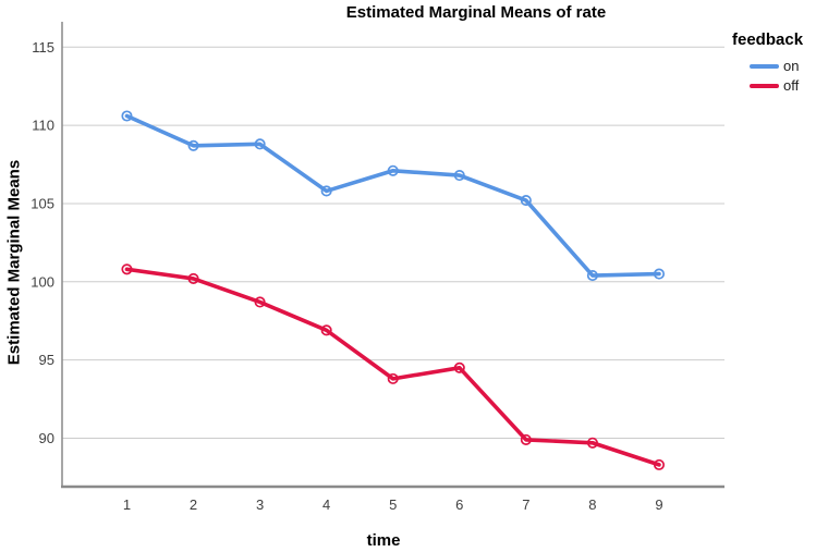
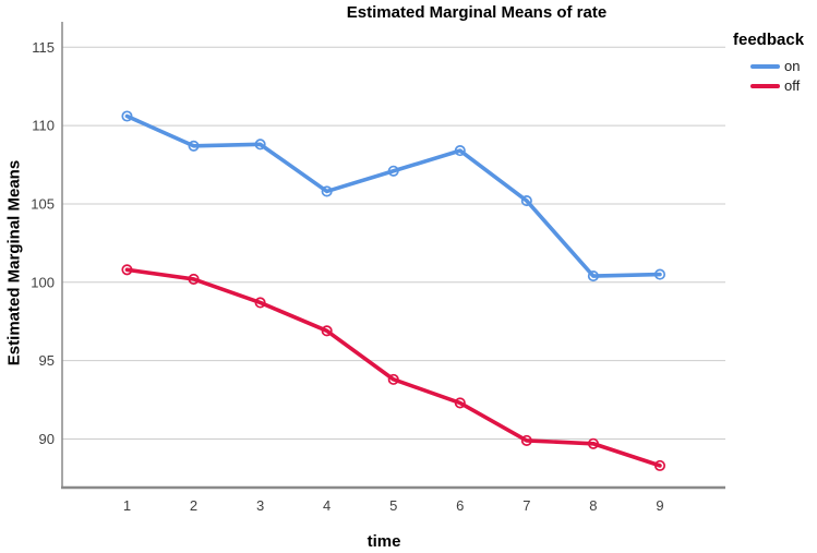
on/6: 106.8 -> 108.4
off/6: 94.5 -> 92.3
